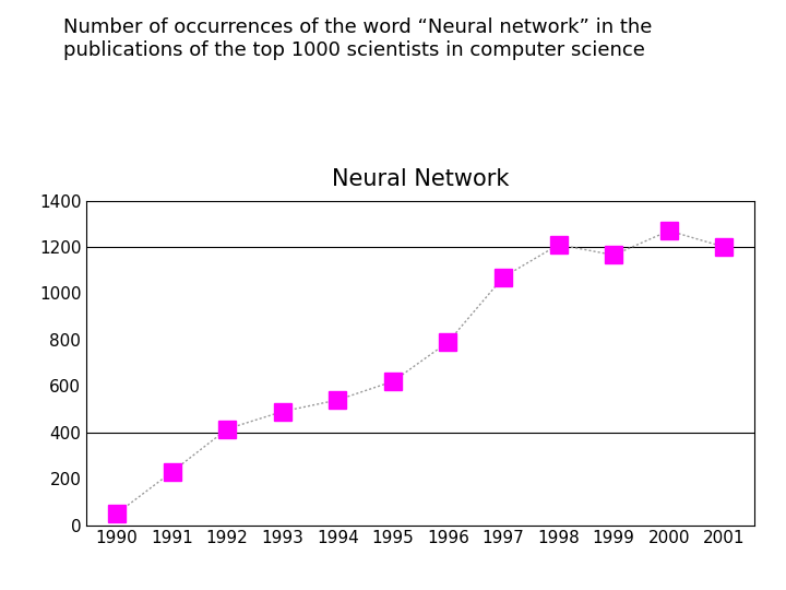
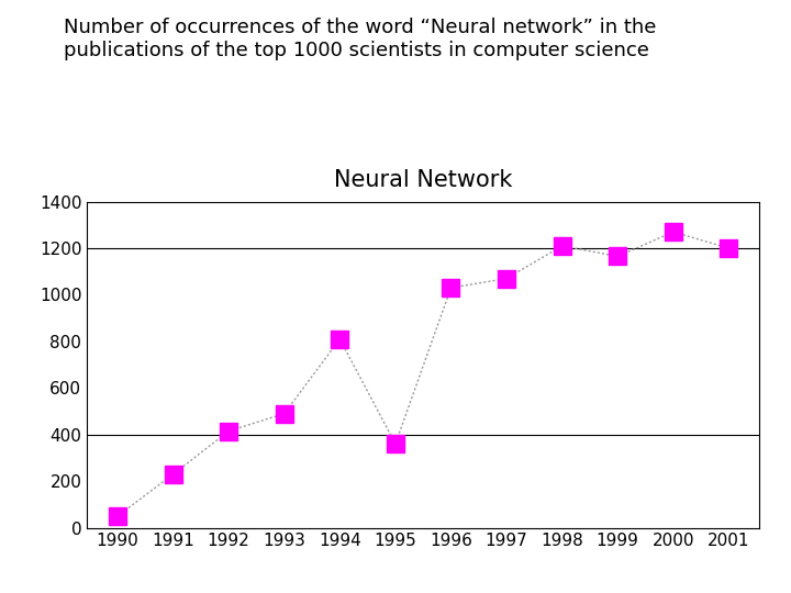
1994: 540 -> 810
1995: 620 -> 360
1996: 790 -> 1030
